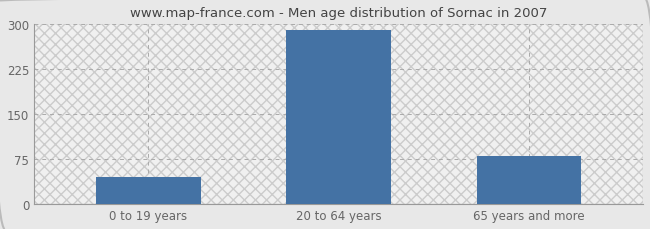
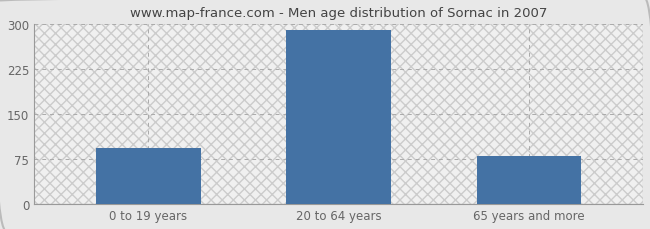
0 to 19 years: 45 -> 94
